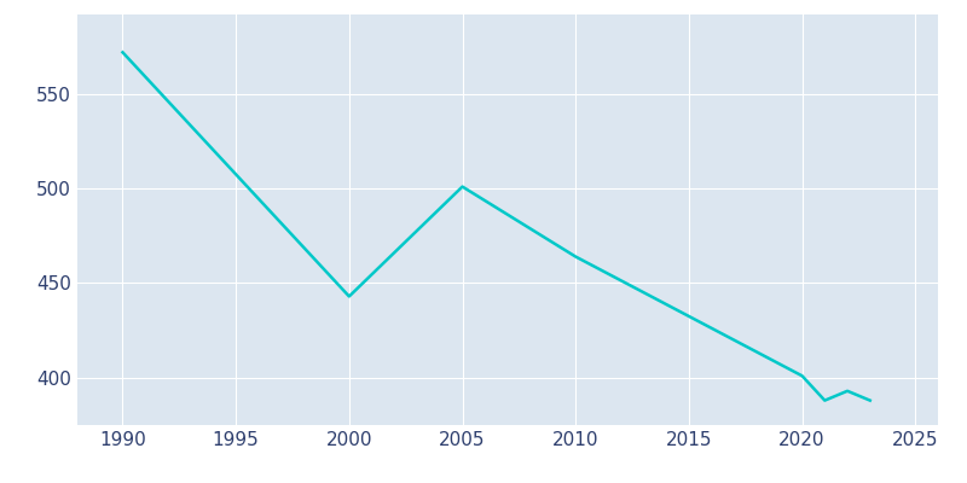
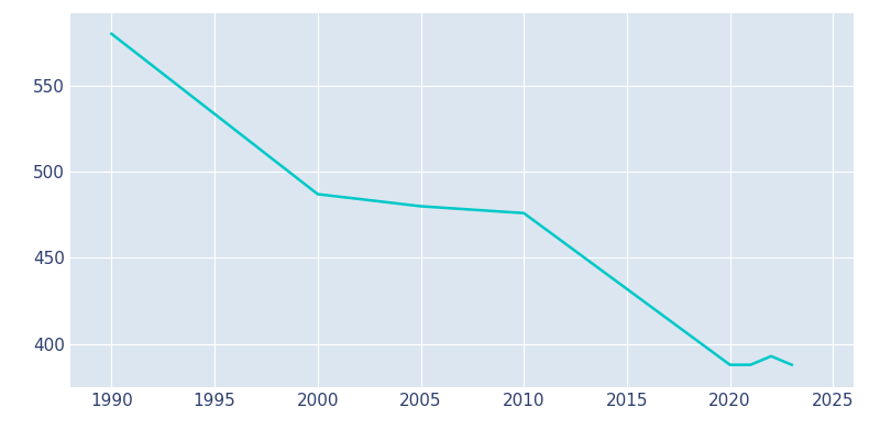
1990: 572 -> 580
2000: 443 -> 487
2005: 501 -> 480
2010: 464 -> 476
2020: 401 -> 388
